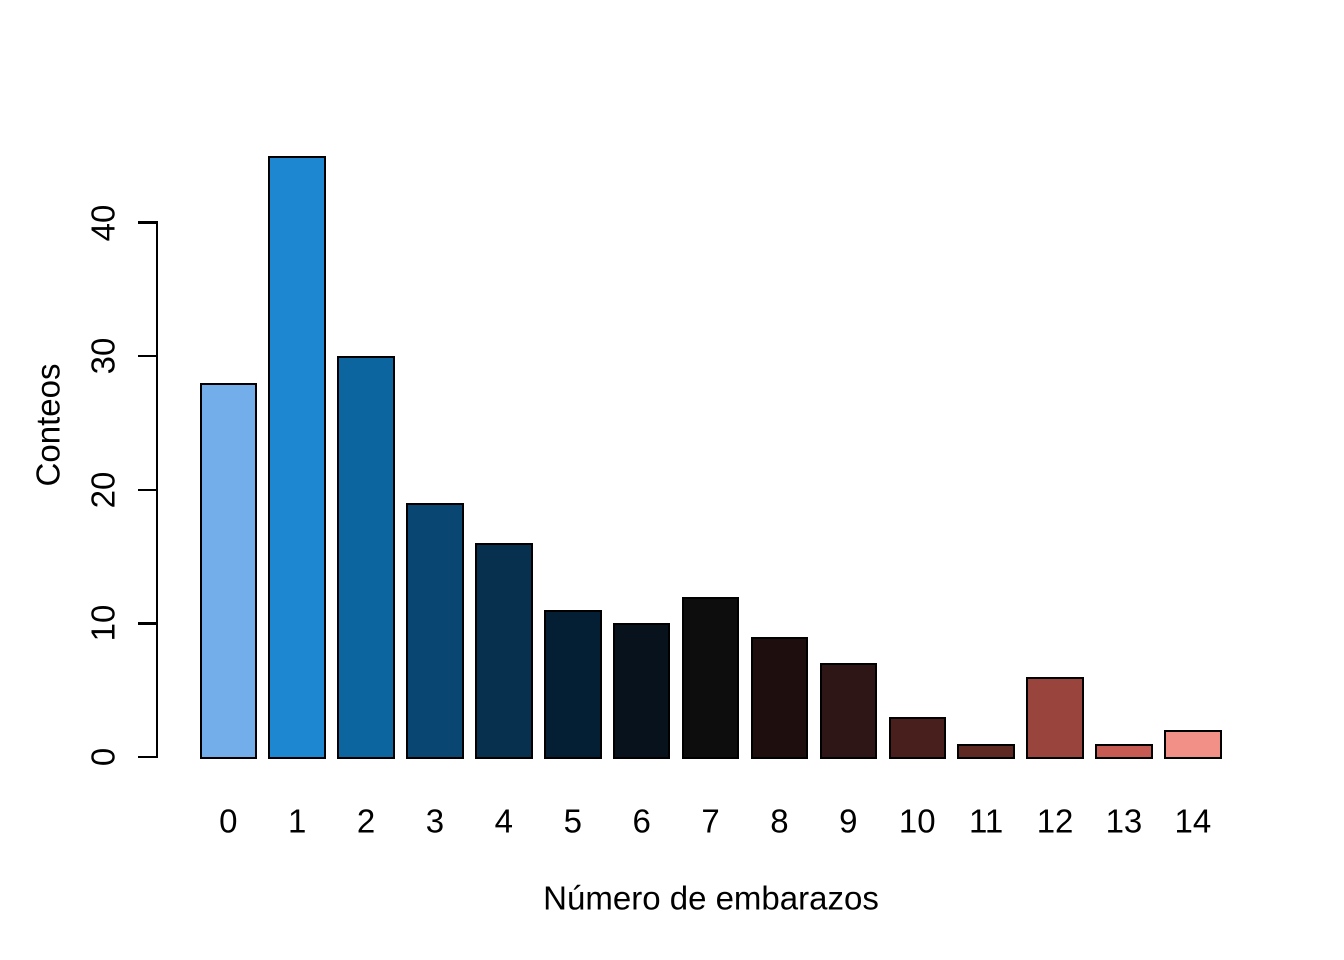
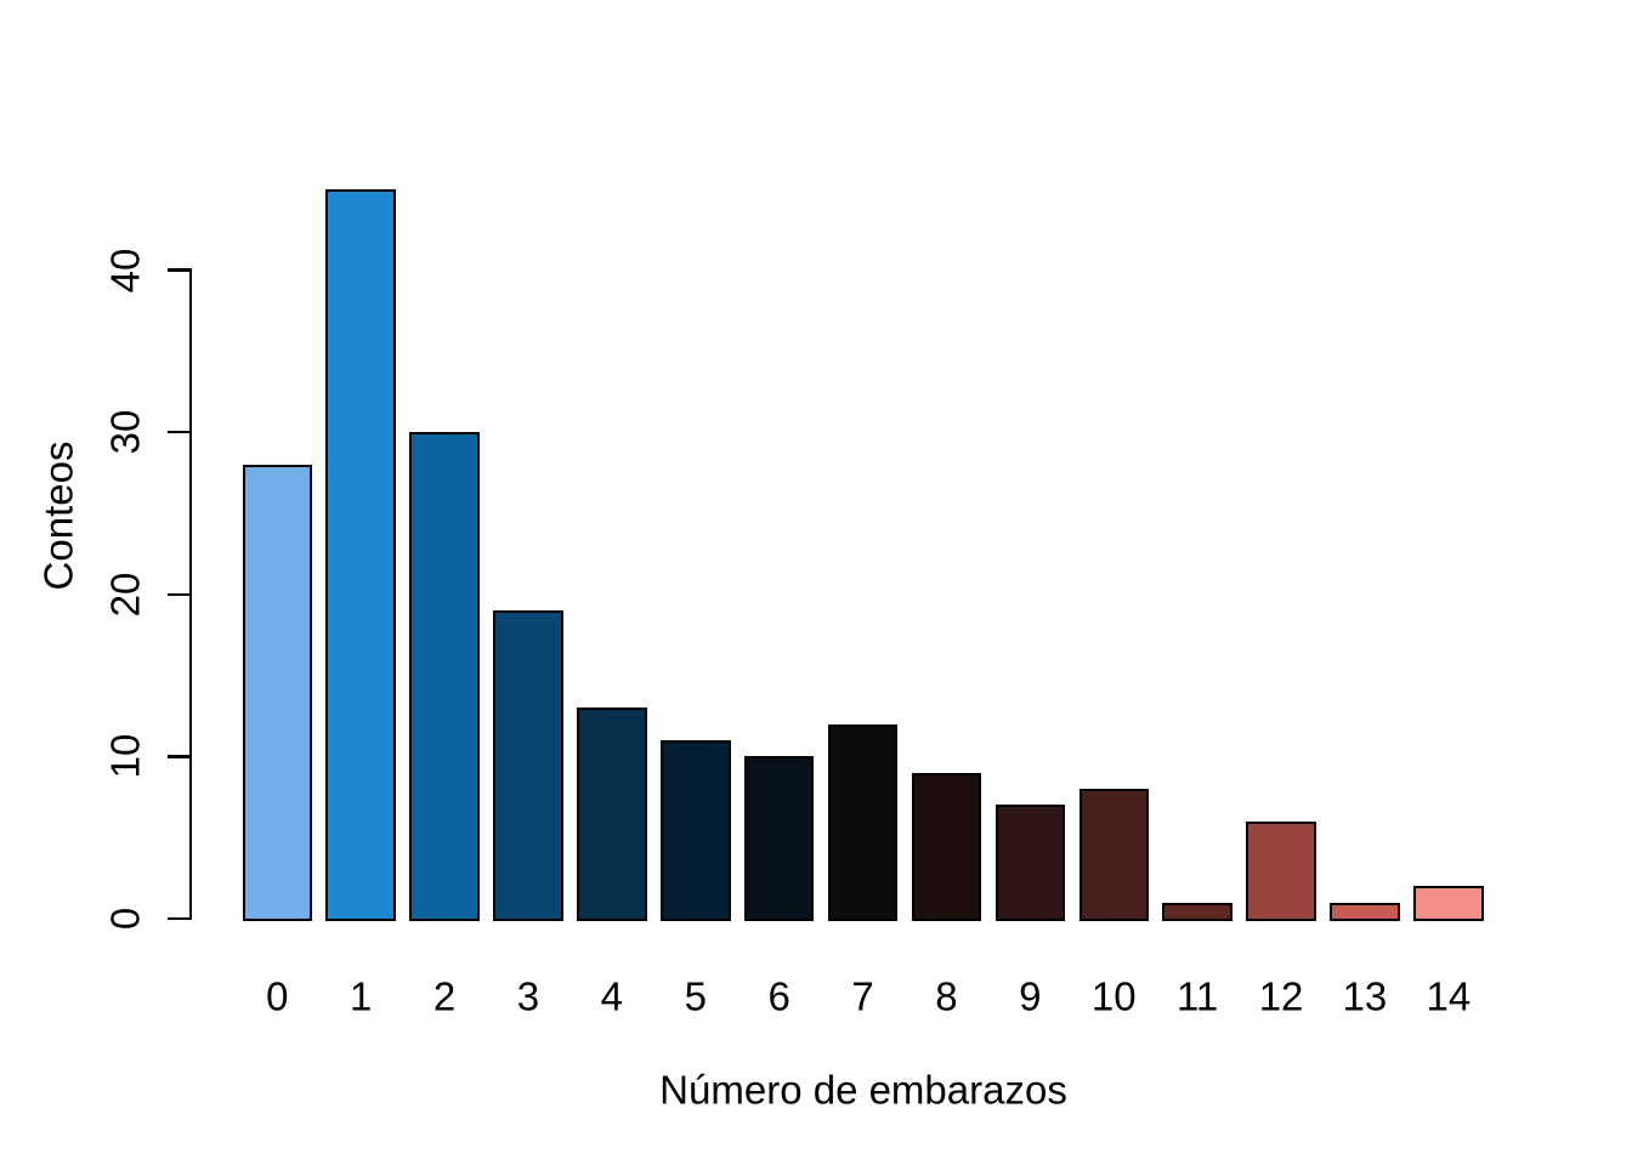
4: 16 -> 13
10: 3 -> 8
